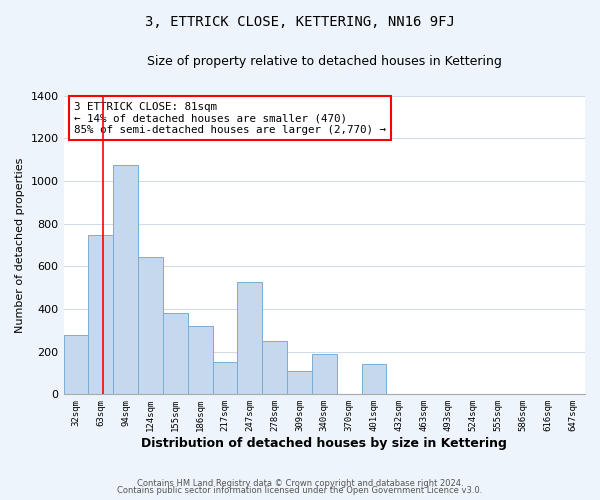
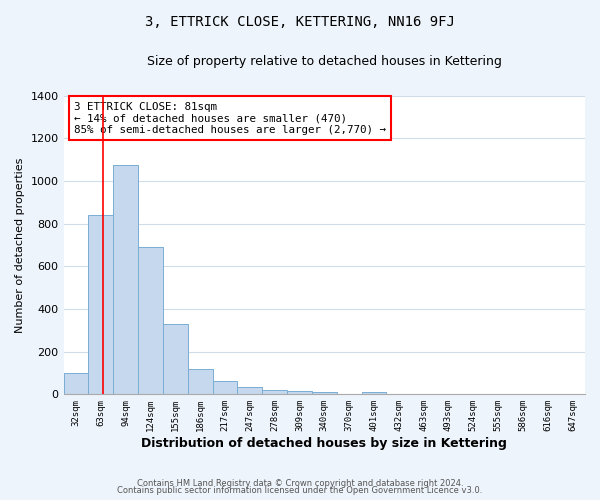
32sqm: 280 -> 100
63sqm: 745 -> 840
124sqm: 645 -> 690
155sqm: 380 -> 330
186sqm: 320 -> 120
217sqm: 150 -> 63
247sqm: 525 -> 35
278sqm: 250 -> 20
309sqm: 110 -> 15
340sqm: 190 -> 10
401sqm: 140 -> 10
